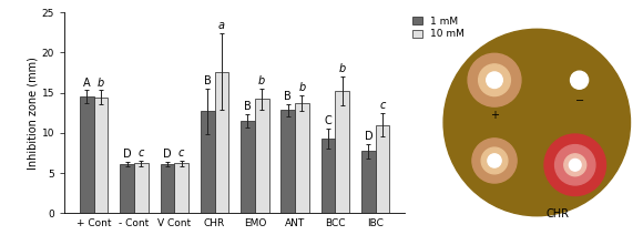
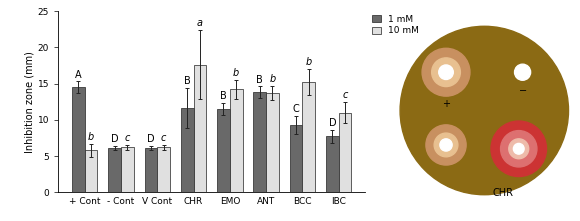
10 mM/+ Cont: 14.4 -> 5.8
1 mM/CHR: 12.7 -> 11.6
1 mM/ANT: 12.8 -> 13.8
